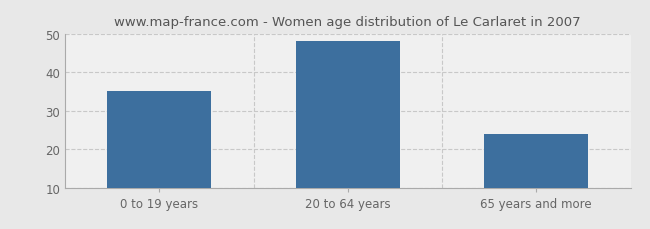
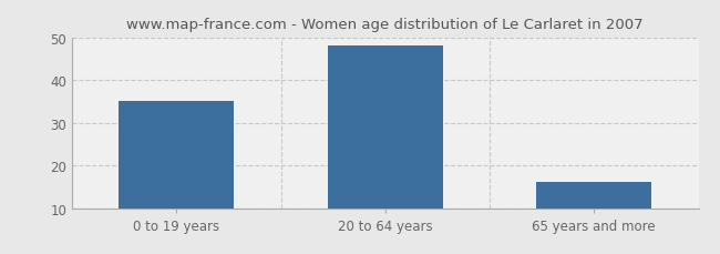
65 years and more: 24 -> 16
